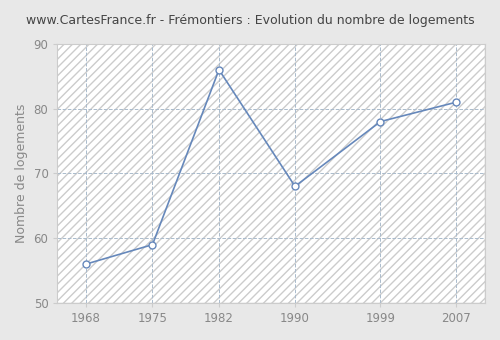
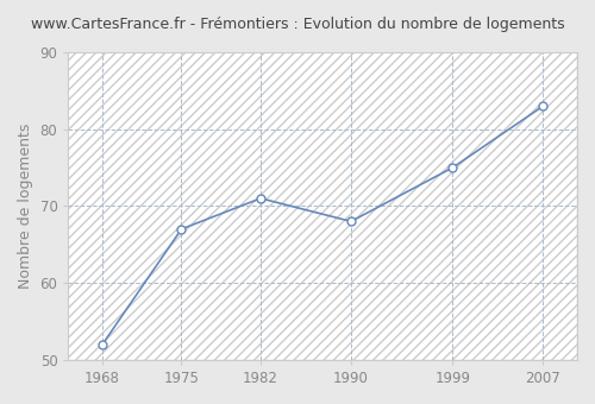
1968: 56 -> 52
1975: 59 -> 67
1982: 86 -> 71
1999: 78 -> 75
2007: 81 -> 83
